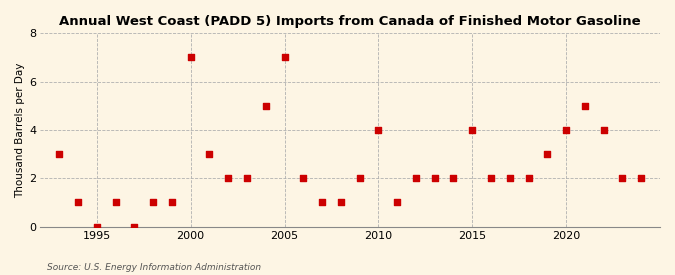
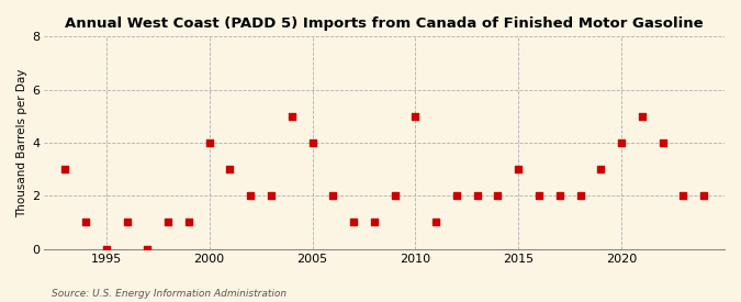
2000: 7 -> 4
2005: 7 -> 4
2010: 4 -> 5
2015: 4 -> 3
